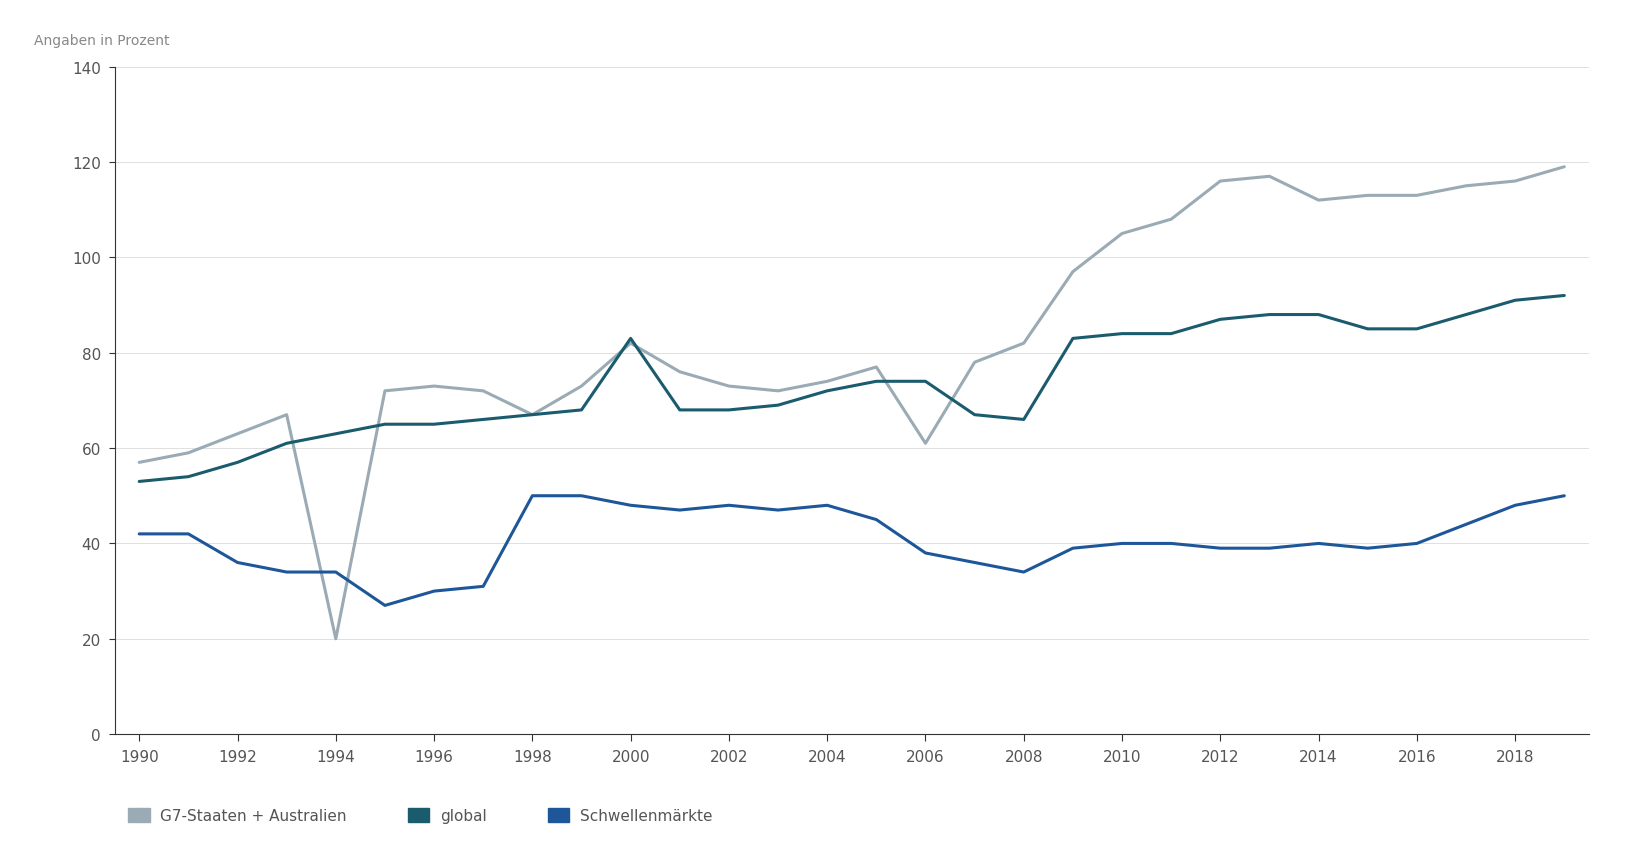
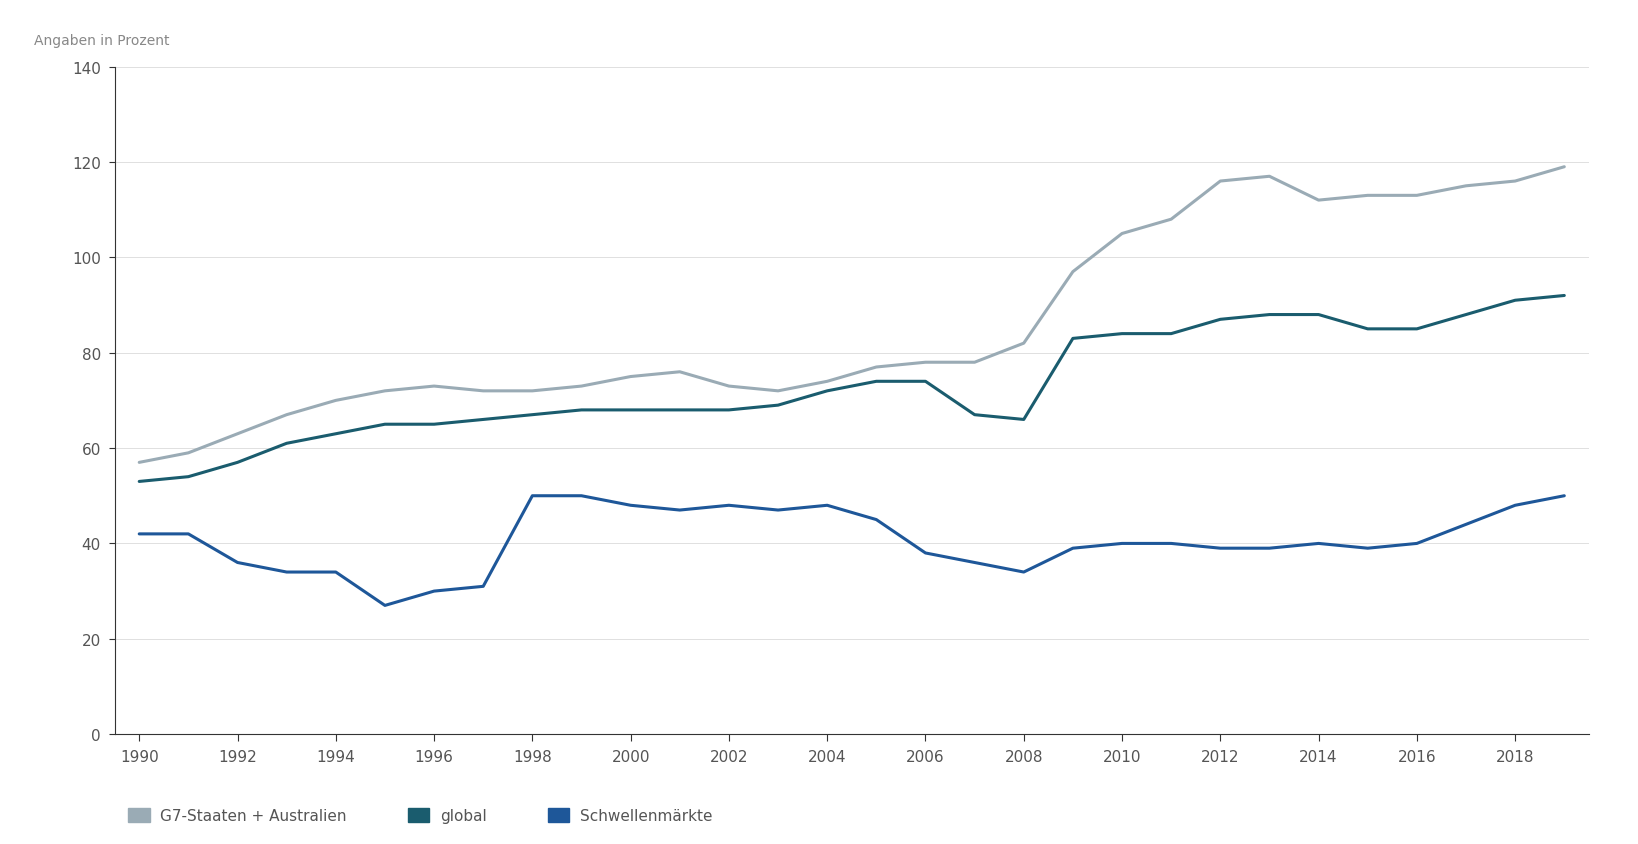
G7-Staaten + Australien/1994: 20 -> 70
G7-Staaten + Australien/1998: 67 -> 72
G7-Staaten + Australien/2000: 82 -> 75
global/2000: 83 -> 68
G7-Staaten + Australien/2006: 61 -> 78
